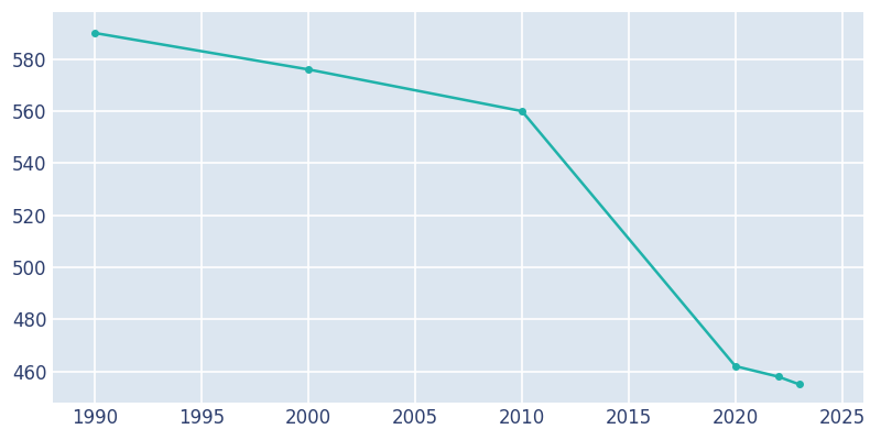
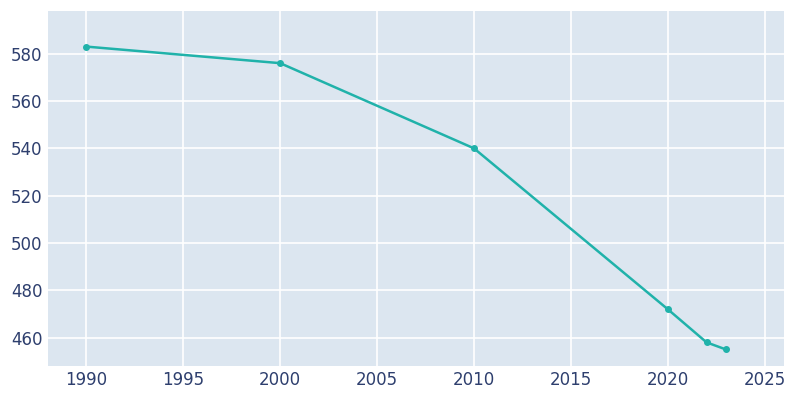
1990: 590 -> 583
2010: 560 -> 540
2020: 462 -> 472
